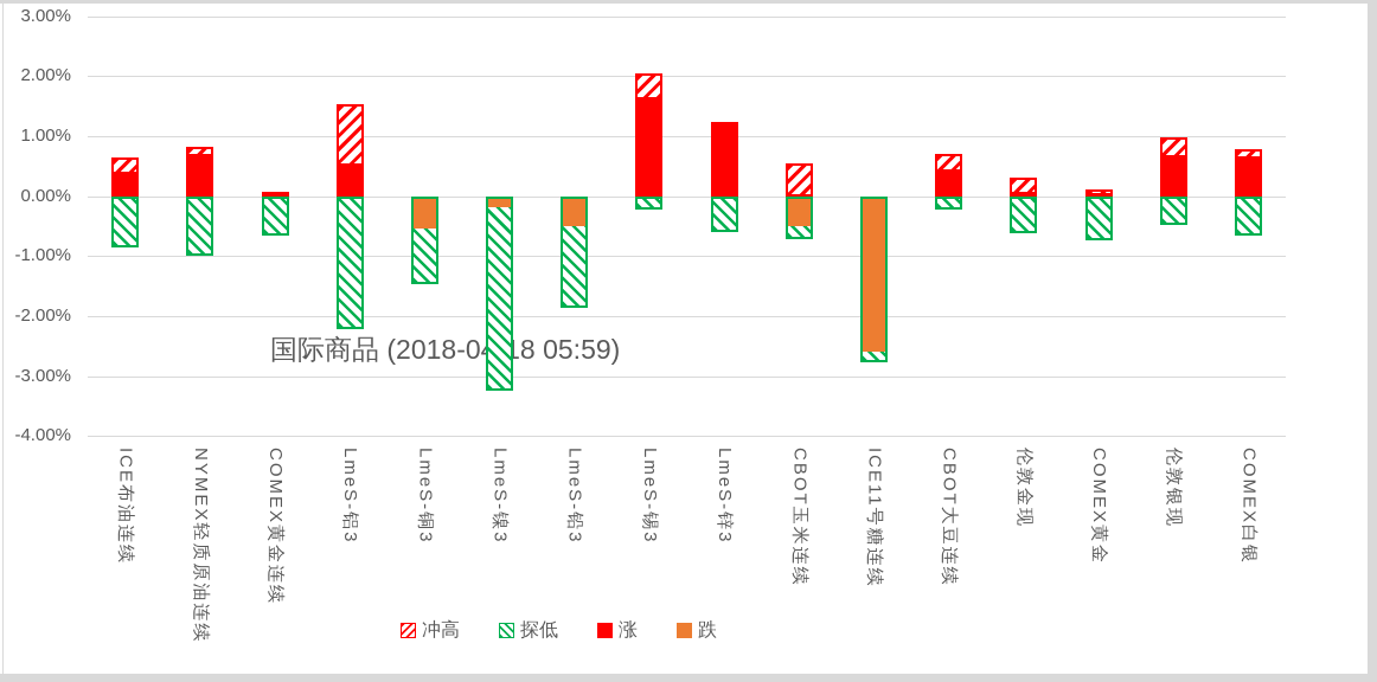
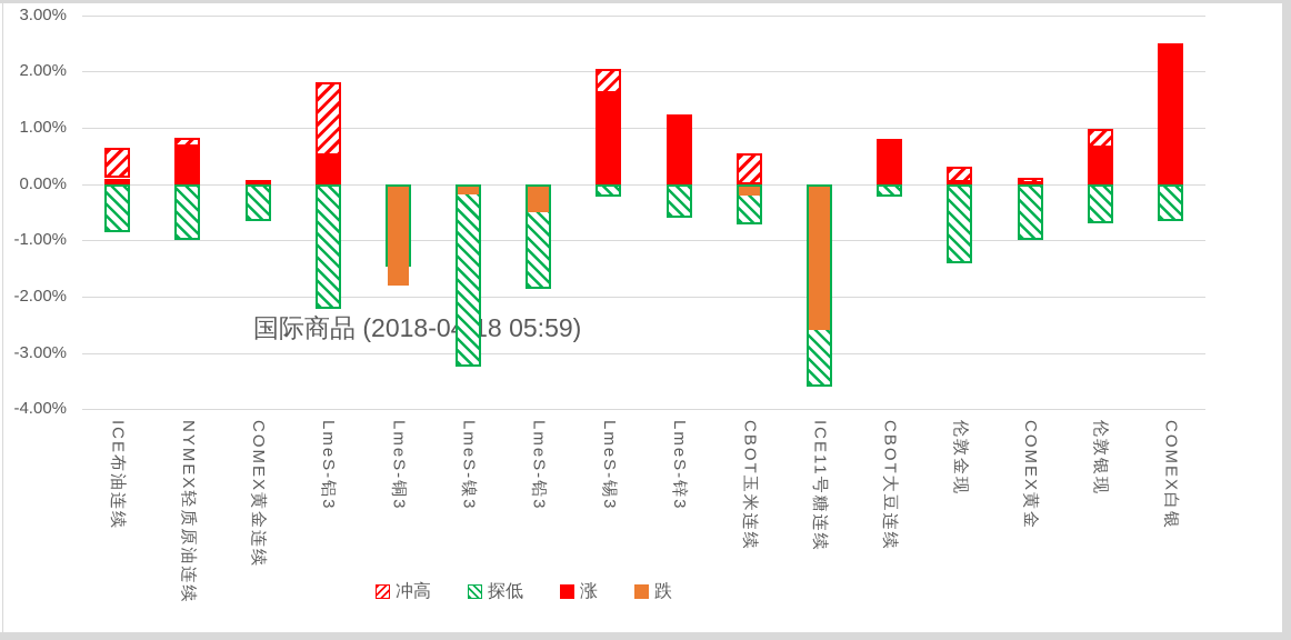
涨跌/ICE布油连续: 0.4% -> 0.1%
冲高/LmeS-铝3: 1.5% -> 1.8%
涨跌/LmeS-铜3: -0.5% -> -1.8%
涨跌/CBOT玉米连续: -0.5% -> -0.2%
探低/ICE11号糖连续: -2.8% -> -3.6%
涨跌/CBOT大豆连续: 0.4% -> 0.8%
探低/伦敦金现: -0.6% -> -1.4%
探低/COMEX黄金: -0.7% -> -1.0%
探低/伦敦银现: -0.5% -> -0.7%
涨跌/COMEX白银: 0.6% -> 2.5%
